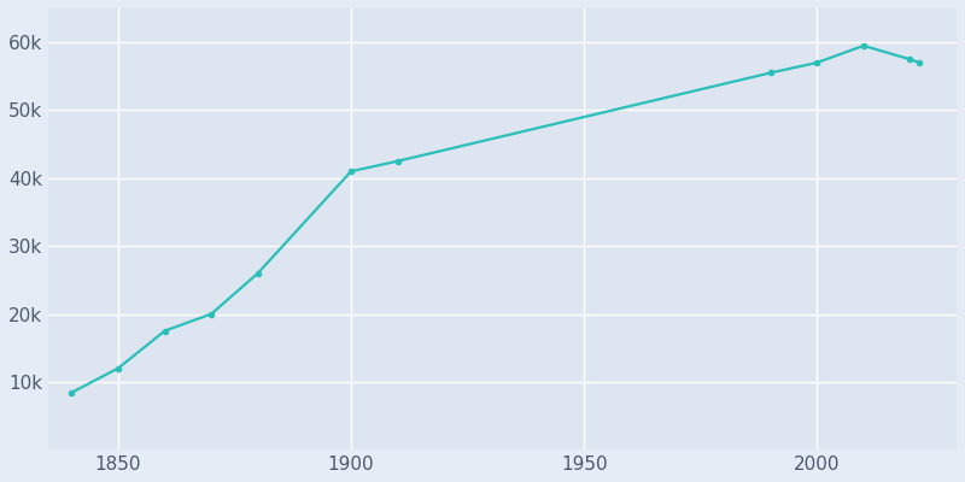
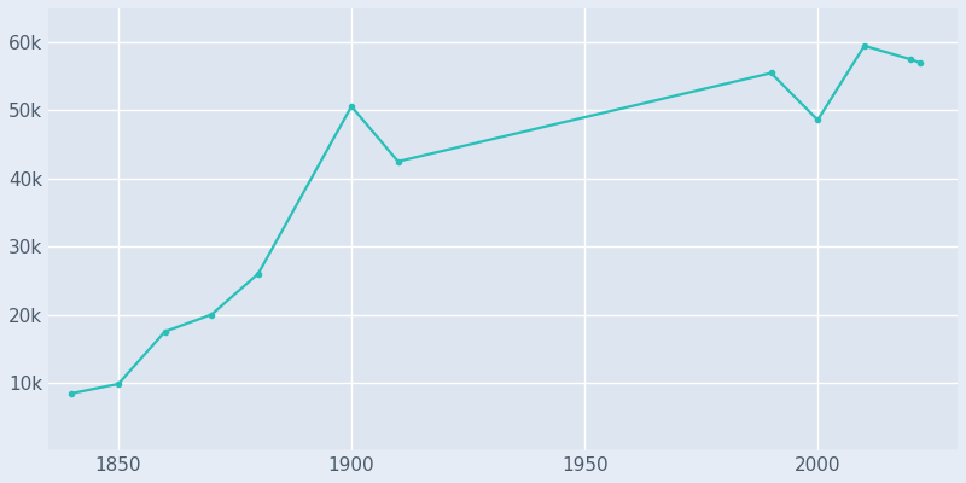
1850: 12.0k -> 9.8k
1900: 41.0k -> 50.6k
2000: 57.0k -> 48.6k
